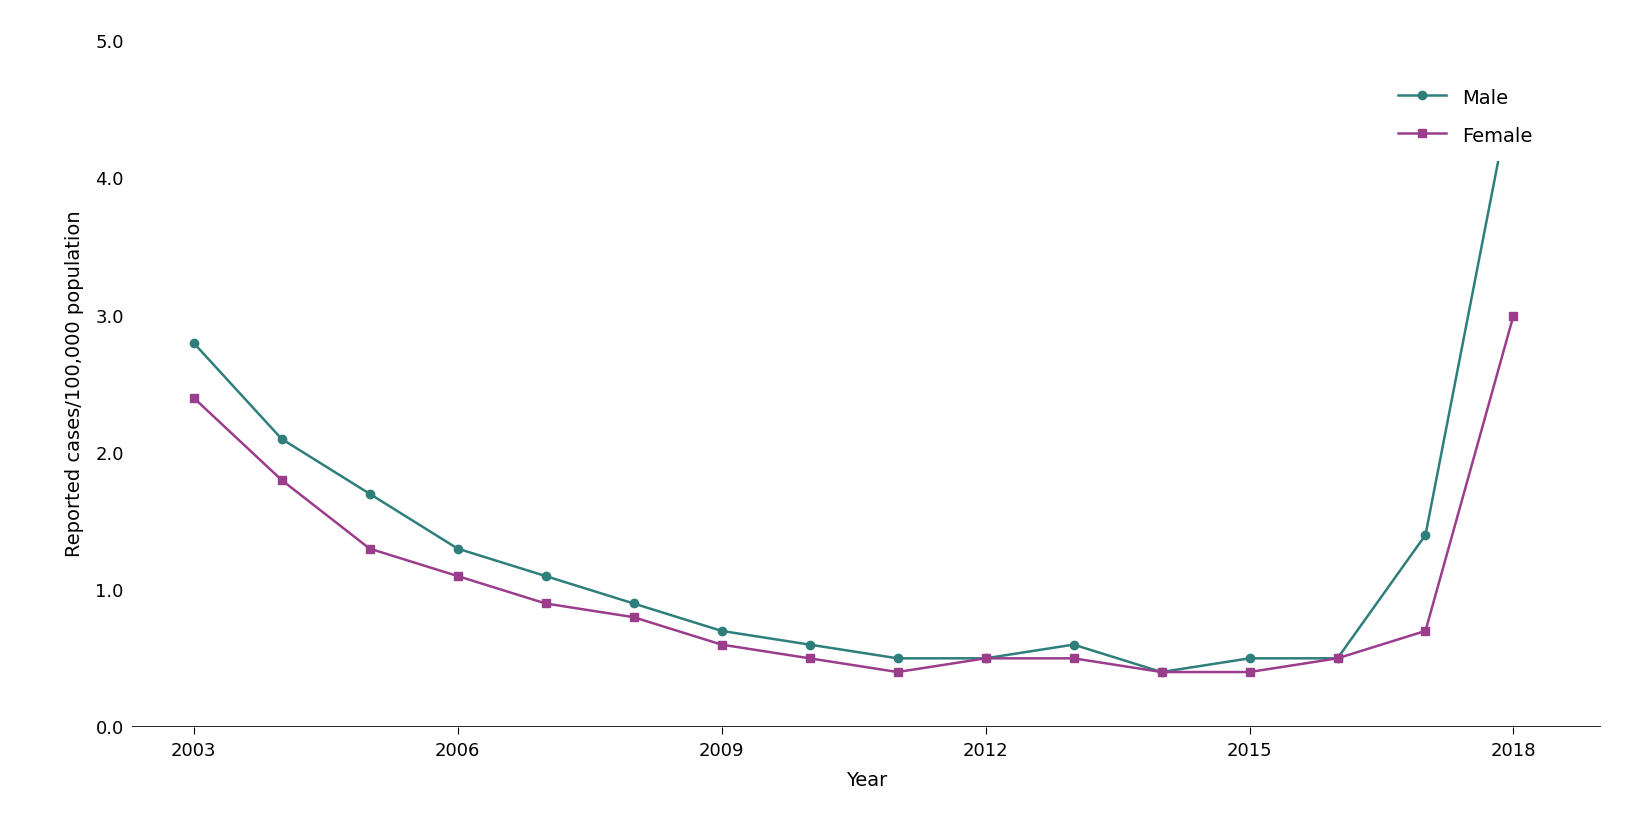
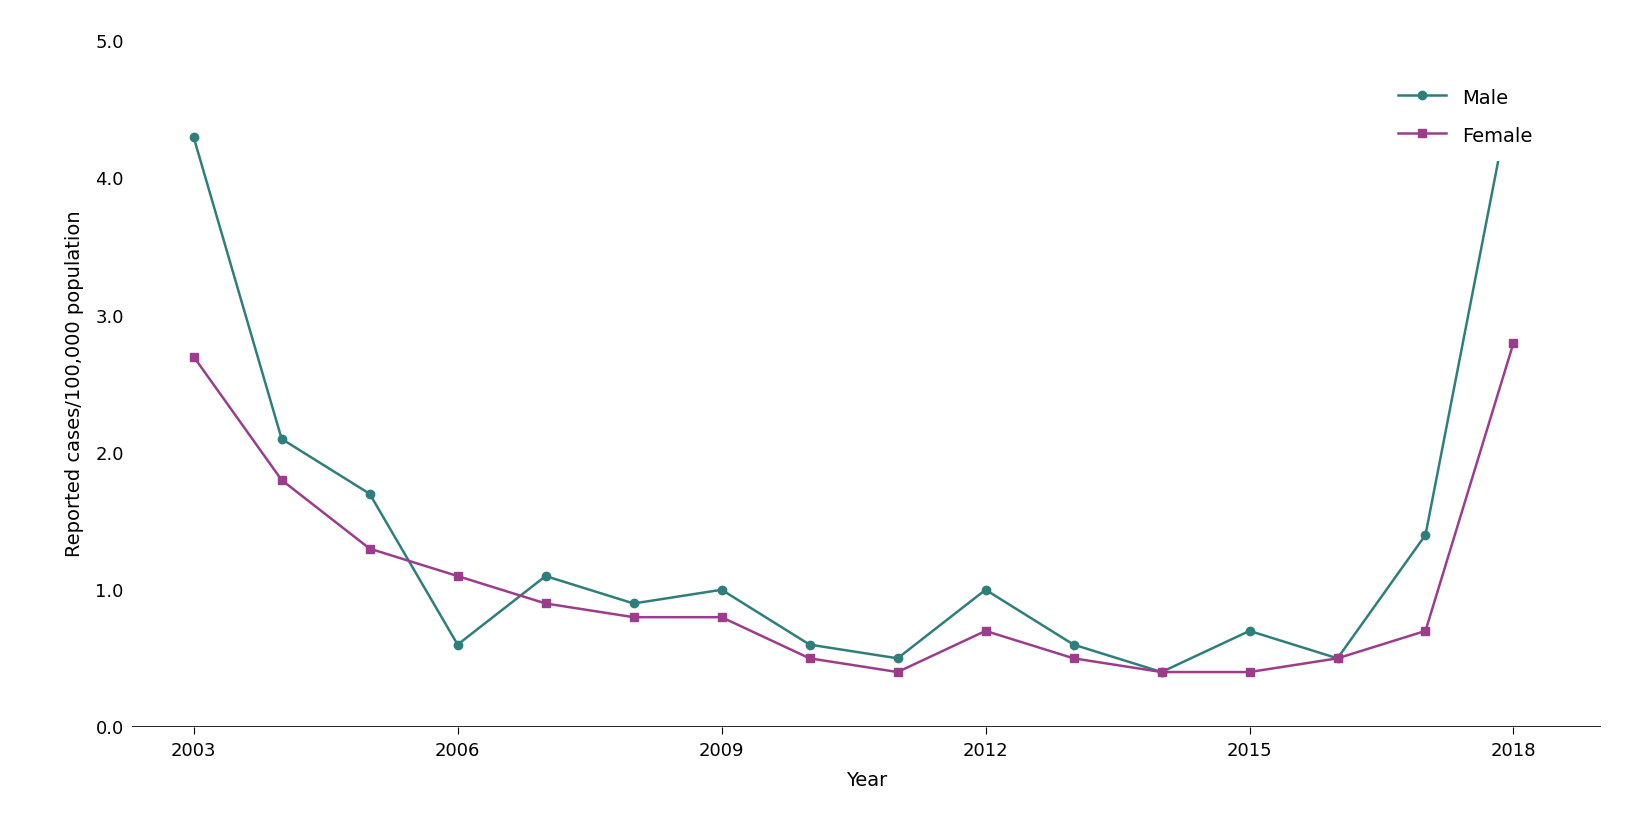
Male/2003: 2.8 -> 4.3
Female/2003: 2.4 -> 2.7
Male/2006: 1.3 -> 0.6
Male/2009: 0.7 -> 1.0
Female/2009: 0.6 -> 0.8
Male/2012: 0.5 -> 1.0
Female/2012: 0.5 -> 0.7
Male/2015: 0.5 -> 0.7
Female/2018: 3.0 -> 2.8
